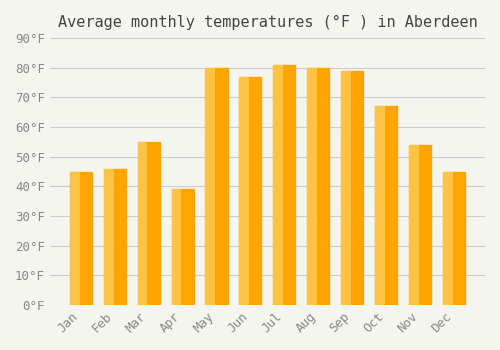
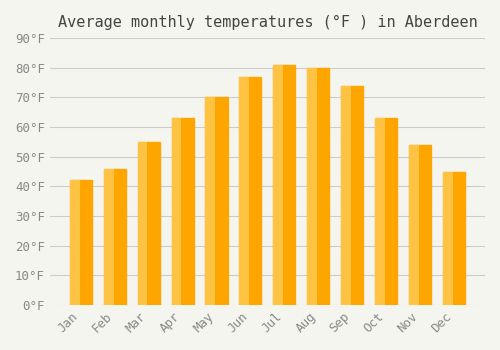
Jan: 45°F -> 42°F
Apr: 39°F -> 63°F
May: 80°F -> 70°F
Sep: 79°F -> 74°F
Oct: 67°F -> 63°F
